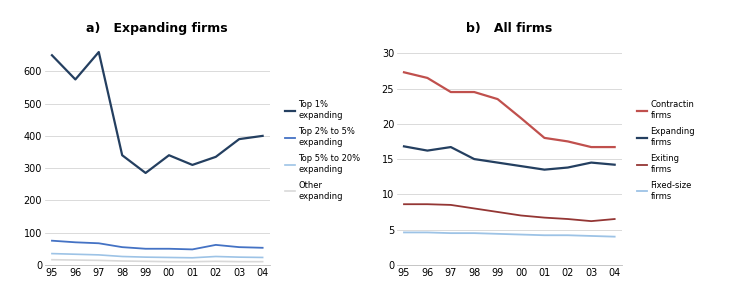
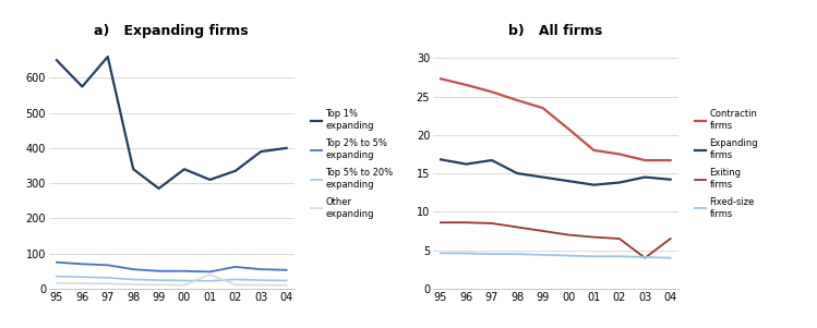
a) Expanding firms/Other expanding/01: 10 -> 40
b) All firms/Contractin firms/97: 24.5 -> 25.6
b) All firms/Exiting firms/03: 6.2 -> 4.0
